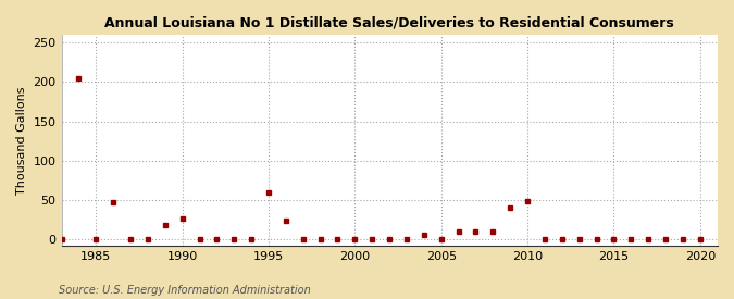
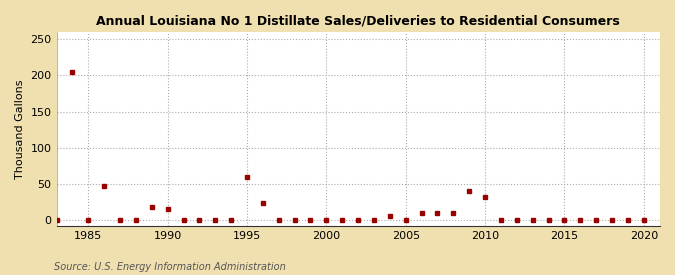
1990: 26 -> 15
2010: 48 -> 32
